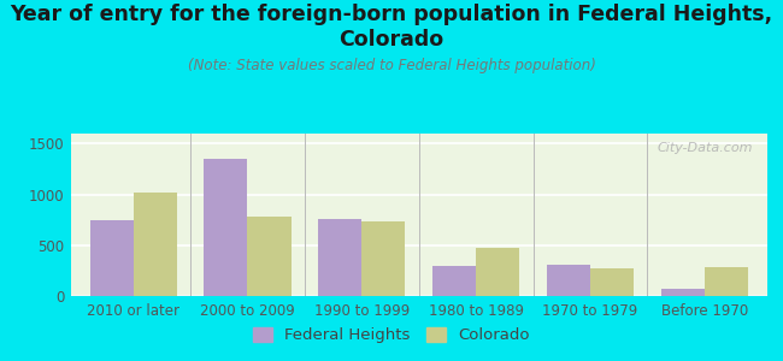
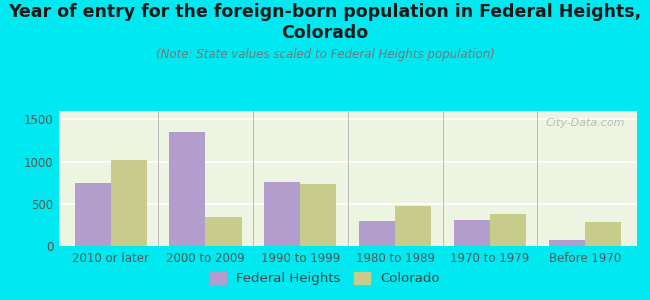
Colorado/2000 to 2009: 780 -> 340
Colorado/1970 to 1979: 270 -> 380
